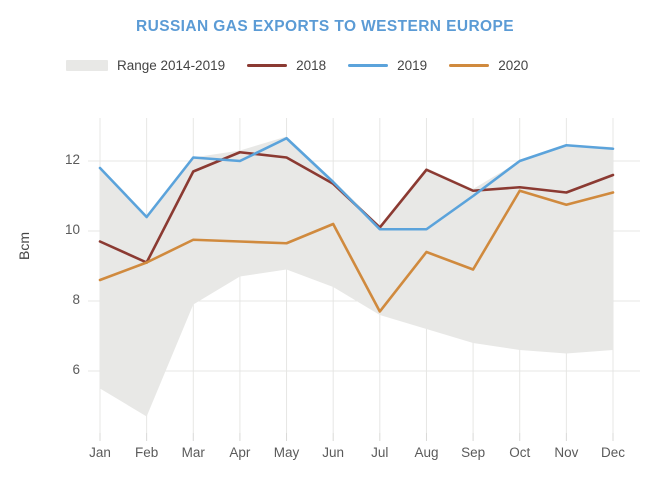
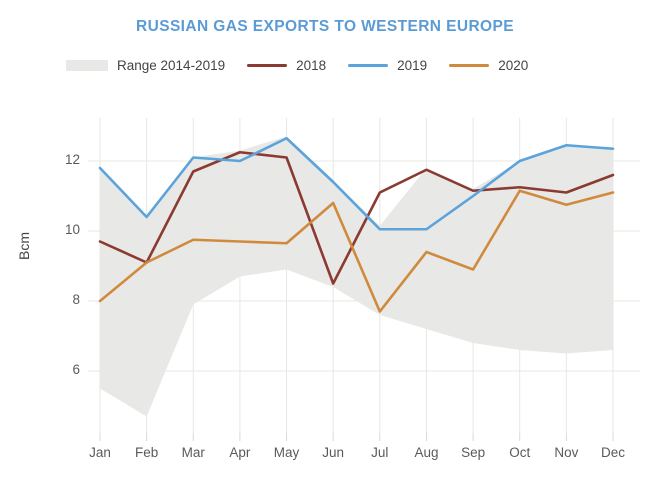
2020/Jan: 8.6 -> 8.0
2018/Jun: 11.3 -> 8.5
2020/Jun: 10.2 -> 10.8
2018/Jul: 10.1 -> 11.1
